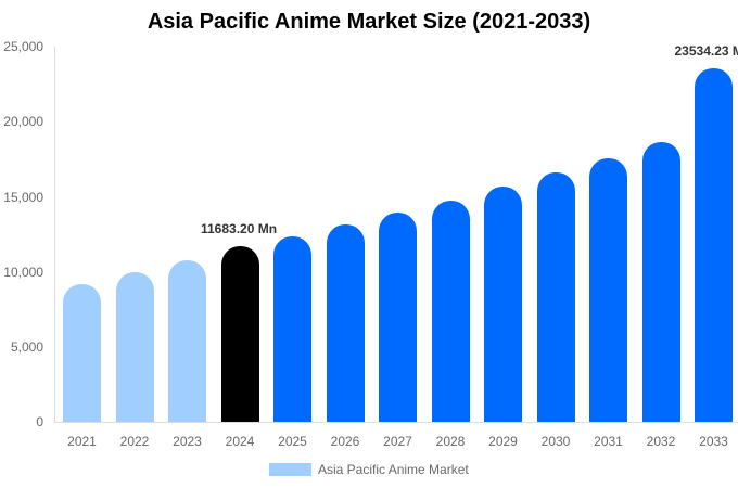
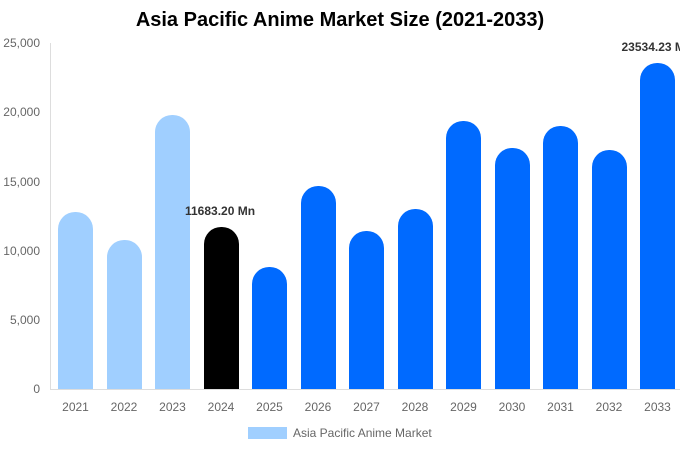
2021: 9200 -> 12800
2022: 10000 -> 10800
2023: 10800 -> 19800
2025: 12400 -> 8800
2026: 13100 -> 14700
2027: 13900 -> 11400
2028: 14800 -> 13000
2029: 15600 -> 19400
2030: 16600 -> 17400
2031: 17600 -> 19000
2032: 18700 -> 17300
